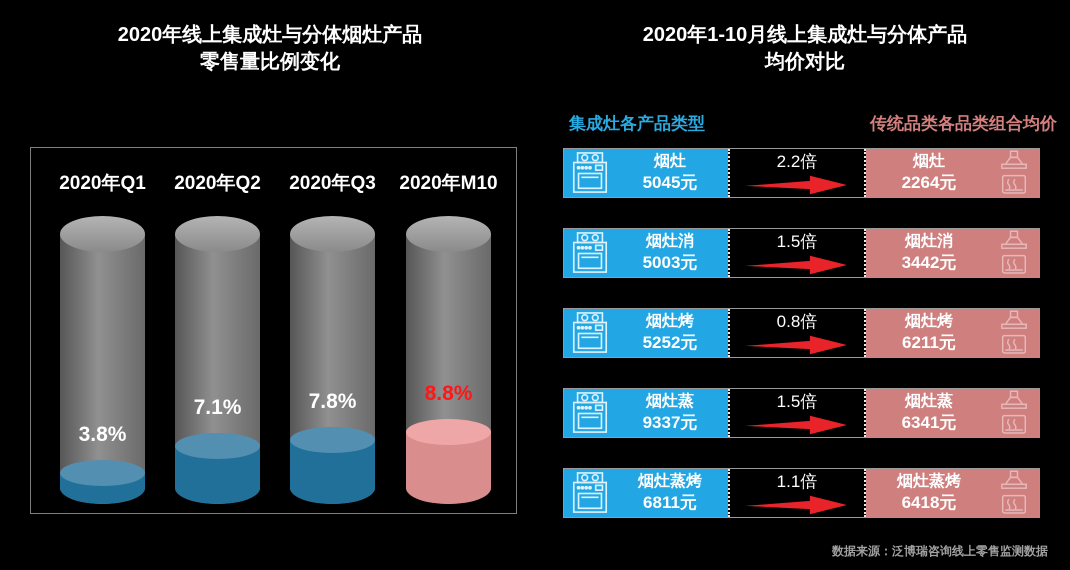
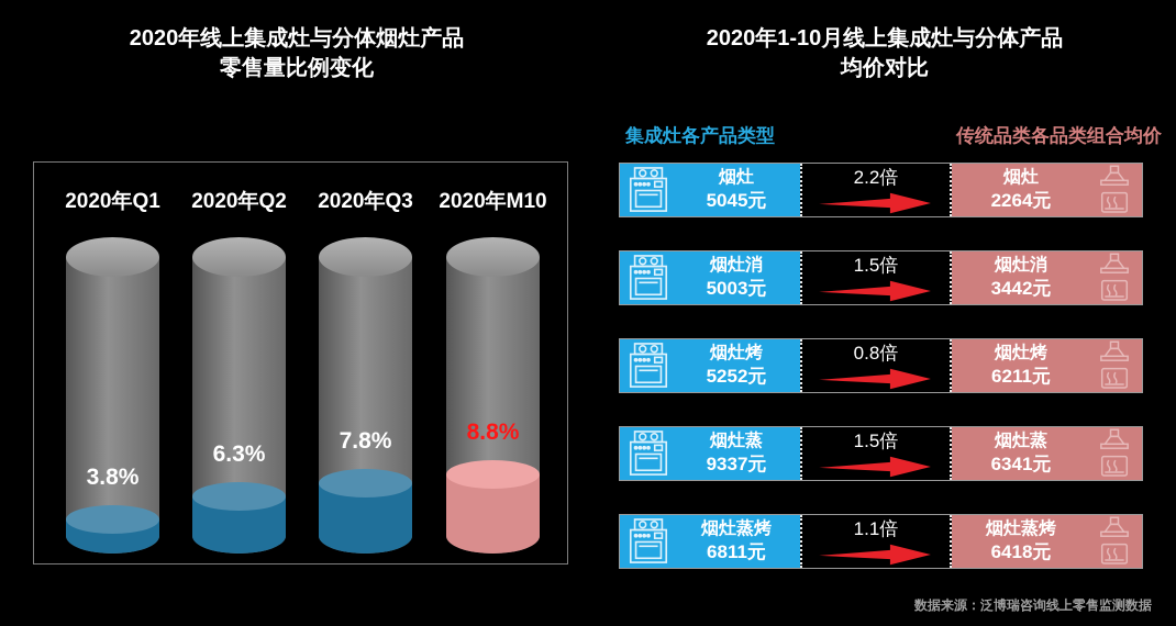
2020年线上集成灶与分体烟灶产品零售量比例变化/2020年Q2: 7.1% -> 6.3%
